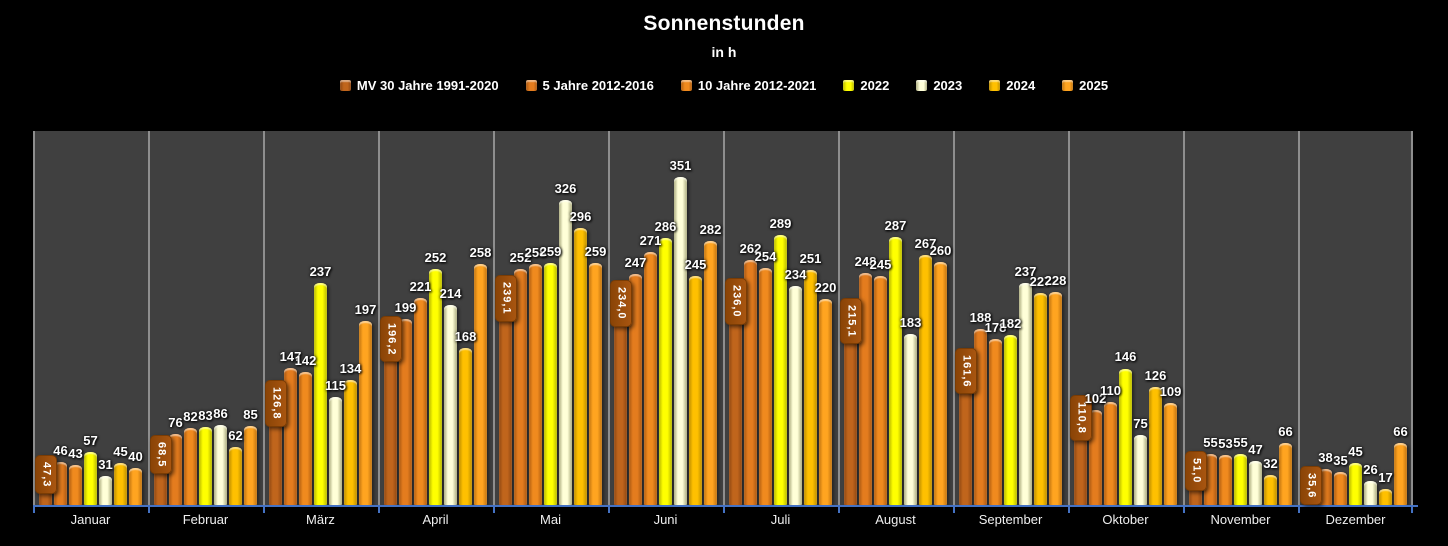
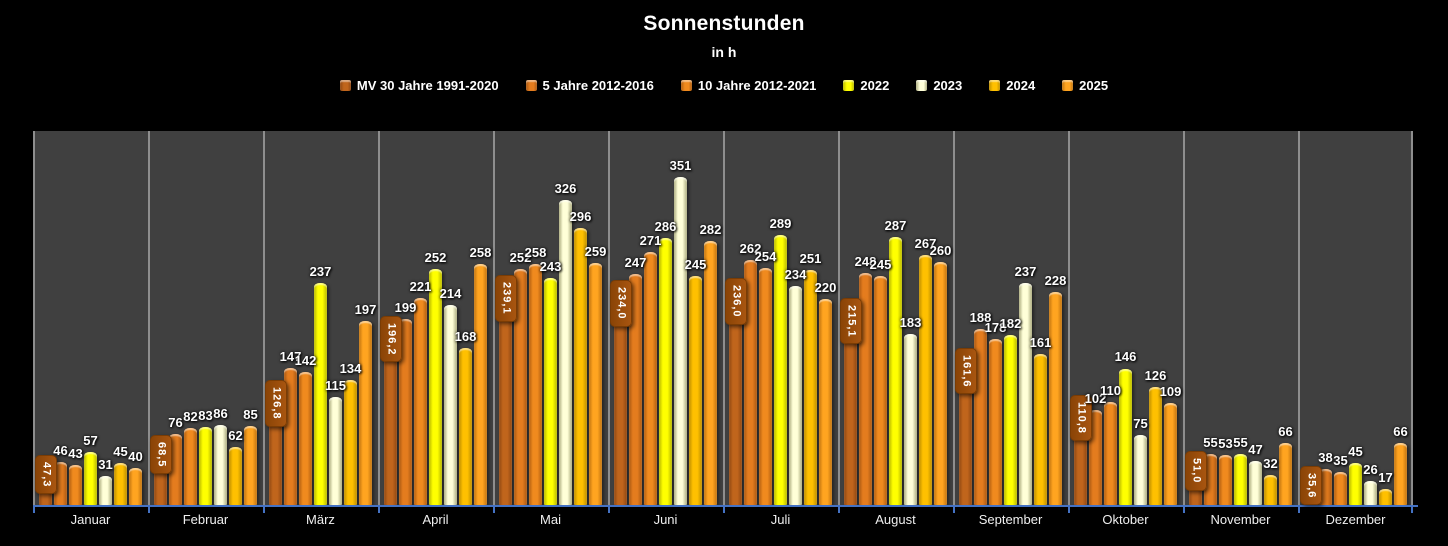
2022/Mai: 259 -> 243
2024/September: 227 -> 161
